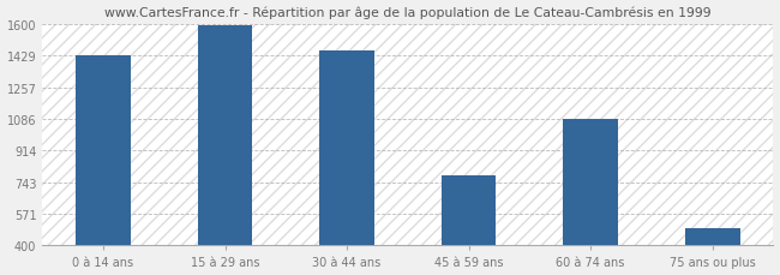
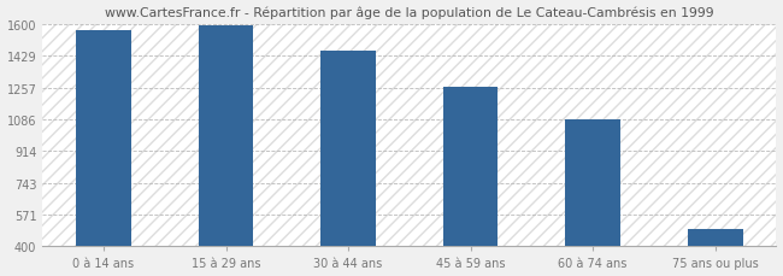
0 à 14 ans: 1430 -> 1570
45 à 59 ans: 780 -> 1260
